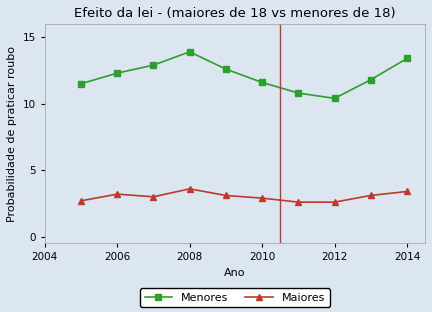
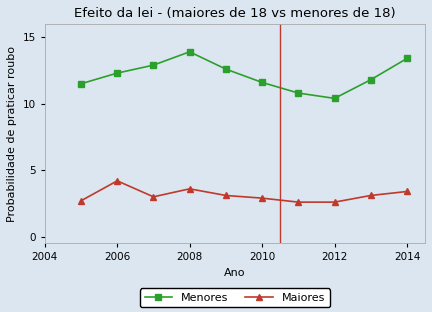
Maiores/2006: 3.2 -> 4.2
